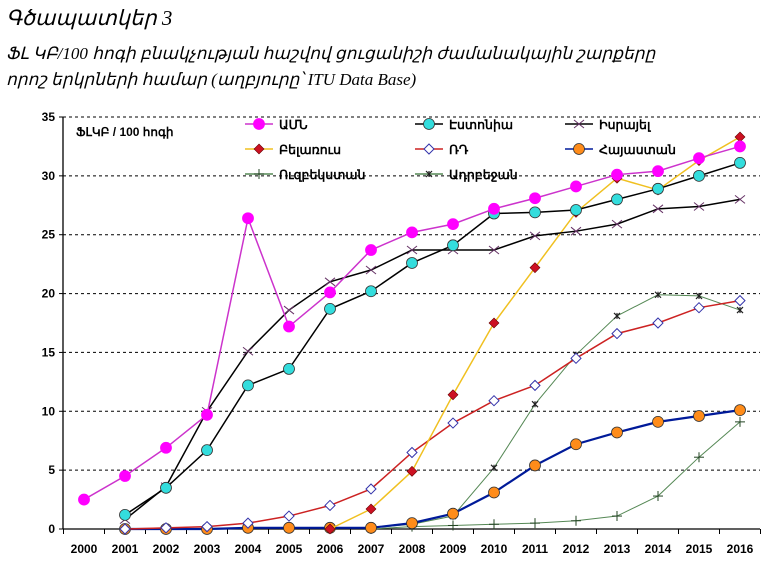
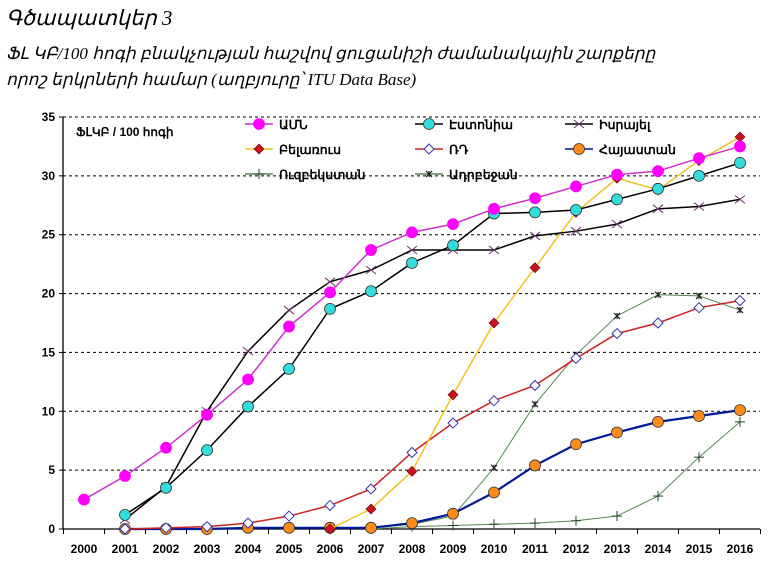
ԱՄՆ/2004: 26.4 -> 12.7
Էստոնիա/2004: 12.2 -> 10.4
